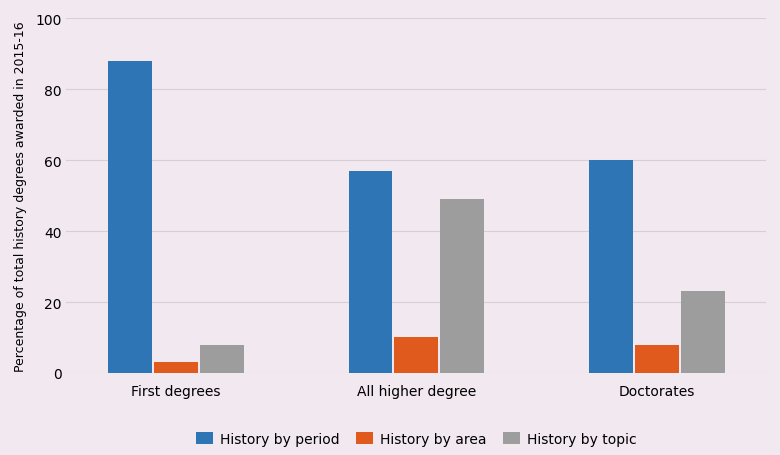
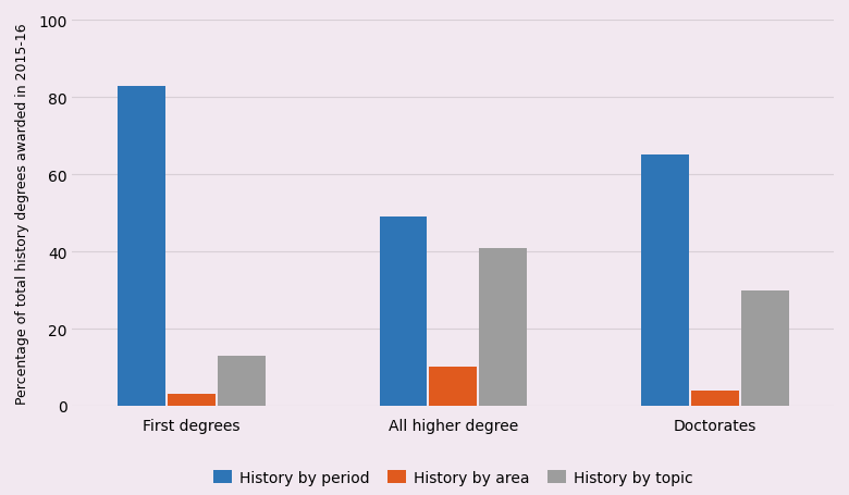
History by period/First degrees: 88 -> 83
History by topic/First degrees: 8 -> 13
History by period/All higher degree: 57 -> 49
History by topic/All higher degree: 49 -> 41
History by period/Doctorates: 60 -> 65
History by area/Doctorates: 8 -> 4
History by topic/Doctorates: 23 -> 30
